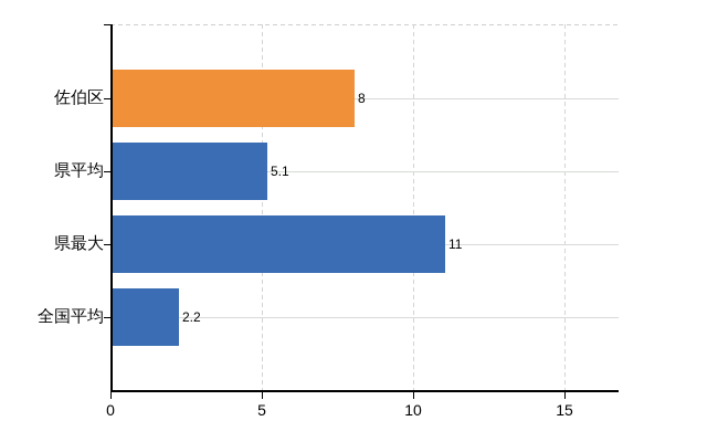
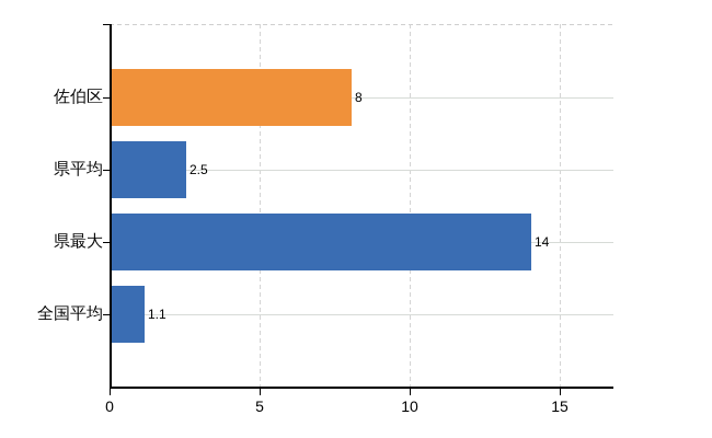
県平均: 5.1 -> 2.5
県最大: 11 -> 14
全国平均: 2.2 -> 1.1
